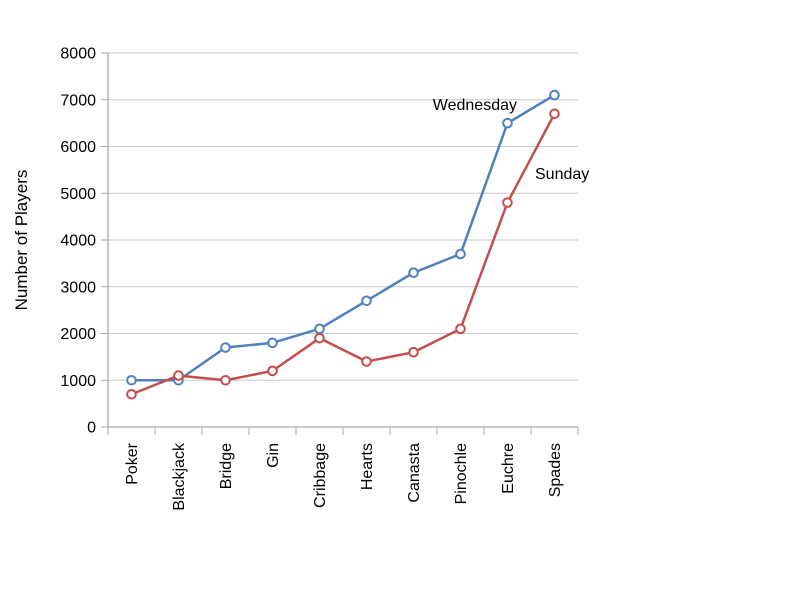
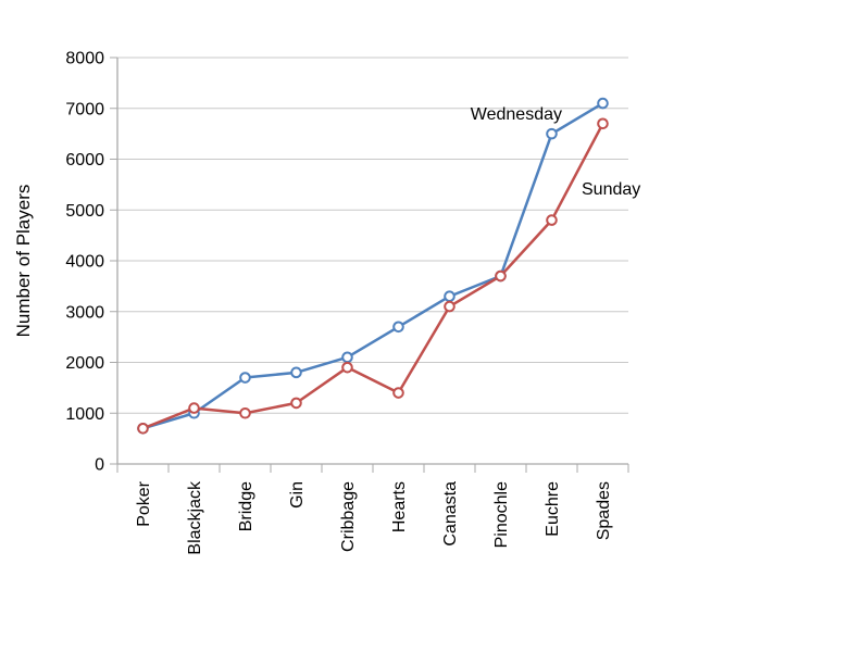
Wednesday/Poker: 1000 -> 700
Sunday/Canasta: 1600 -> 3100
Sunday/Pinochle: 2100 -> 3700
